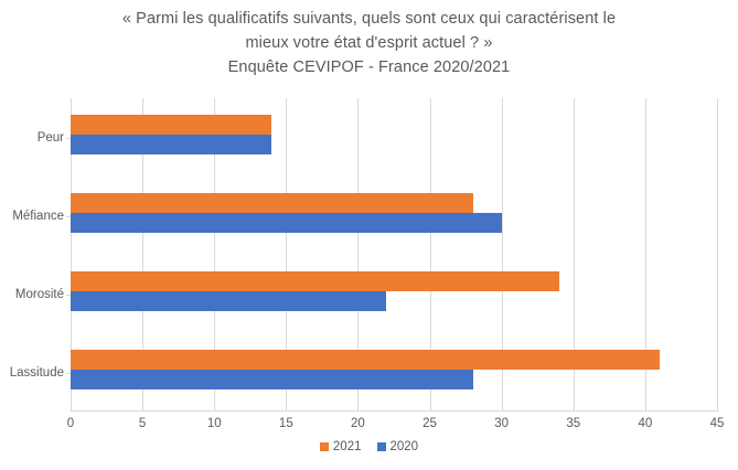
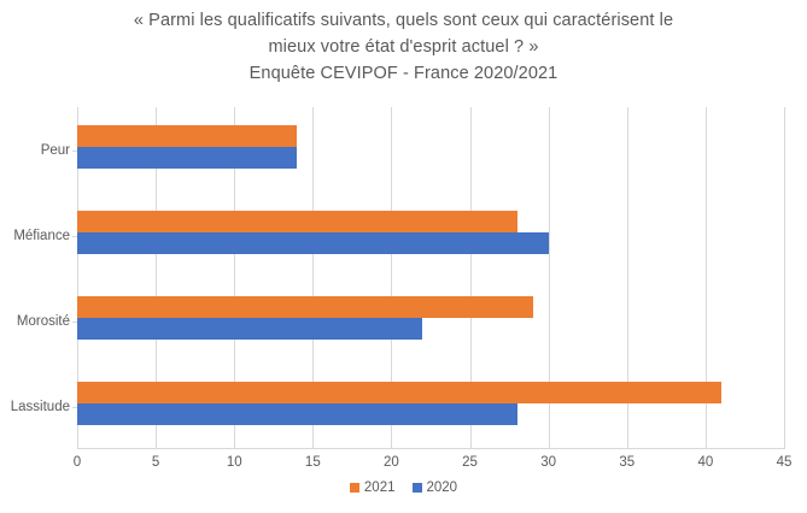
2021/Morosité: 34 -> 29
